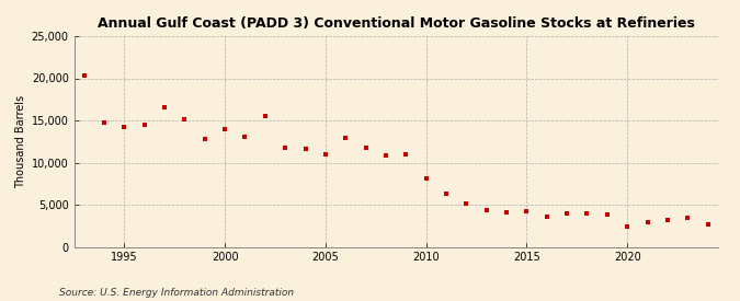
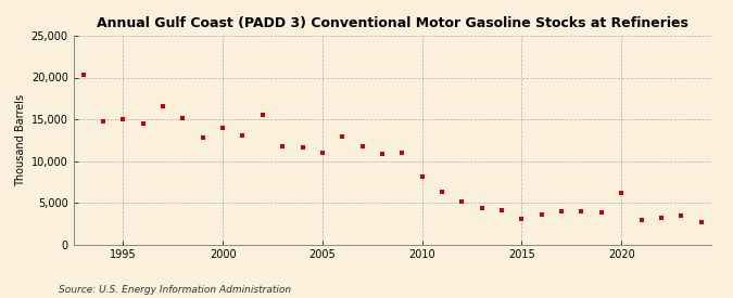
1995: 14,200 -> 15,000
2015: 4,200 -> 3,000
2020: 2,400 -> 6,200
